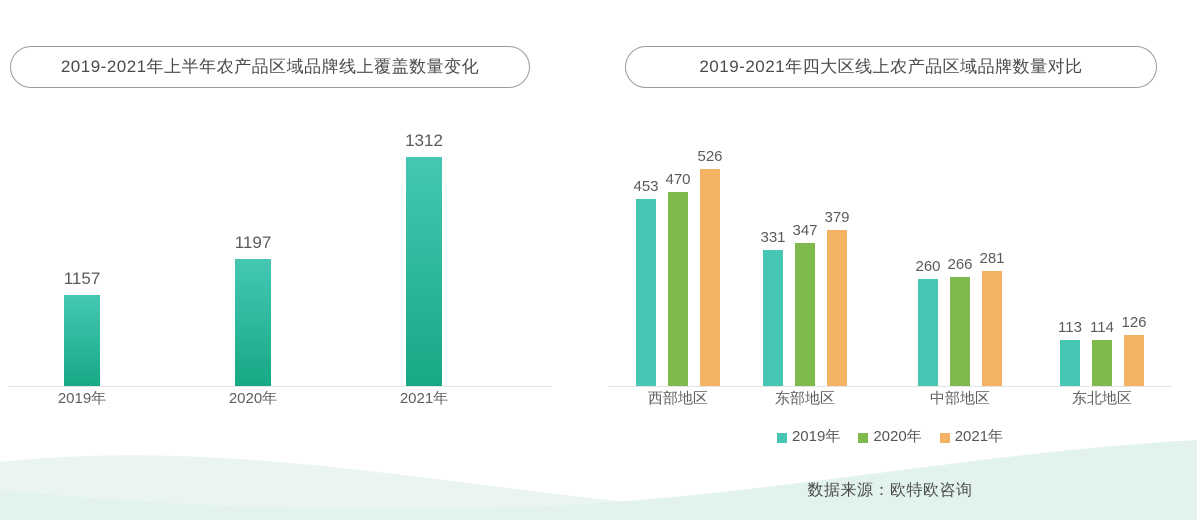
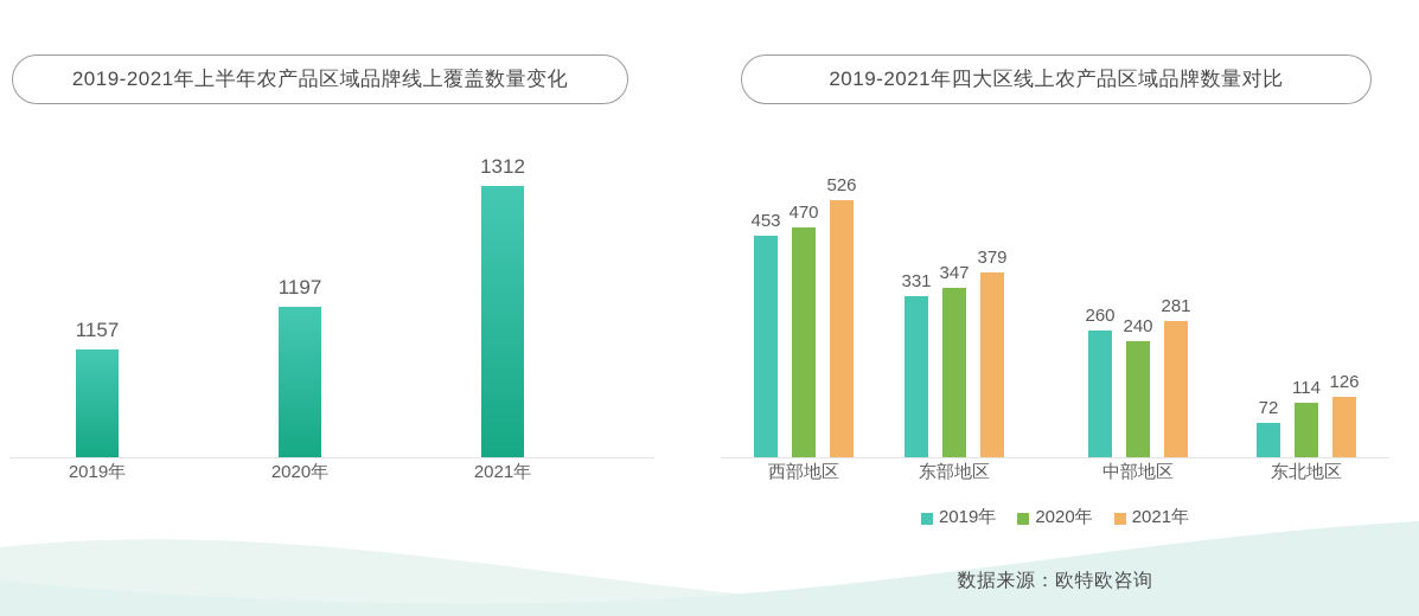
2019-2021年四大区线上农产品区域品牌数量对比/2020年/中部地区: 266 -> 240
2019-2021年四大区线上农产品区域品牌数量对比/2019年/东北地区: 113 -> 72
